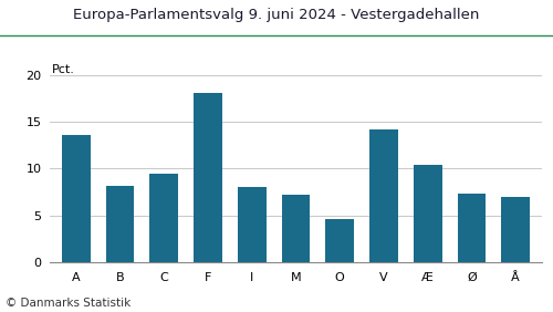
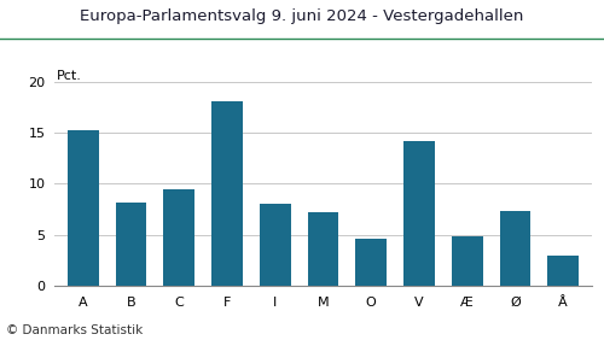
A: 13.6 -> 15.2
Æ: 10.4 -> 4.8
Å: 7.0 -> 3.0
